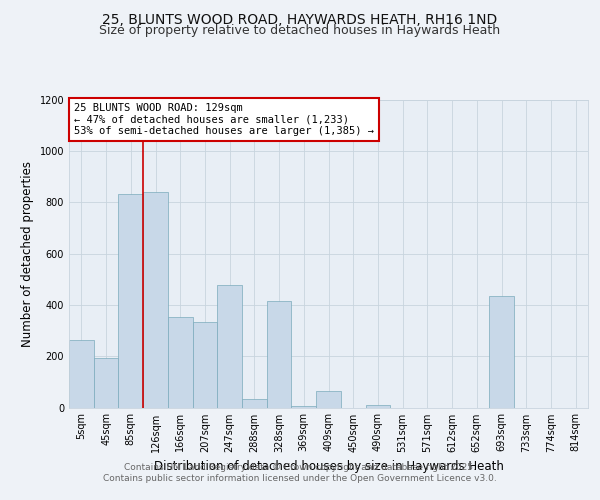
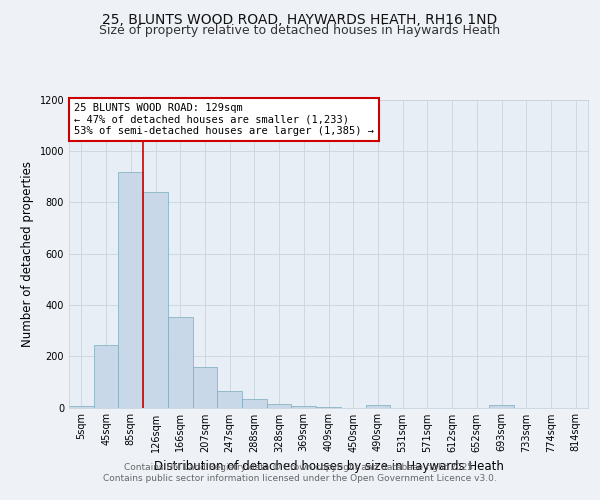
5sqm: 265 -> 5
45sqm: 195 -> 245
85sqm: 835 -> 920
207sqm: 335 -> 160
247sqm: 480 -> 65
328sqm: 415 -> 12
409sqm: 65 -> 2
693sqm: 435 -> 10
